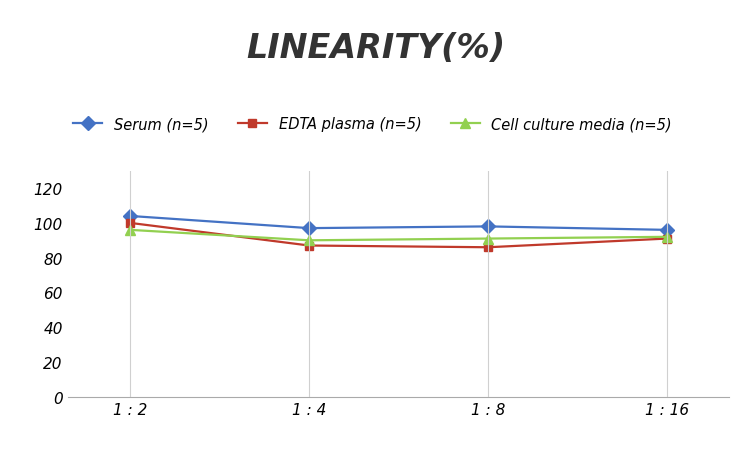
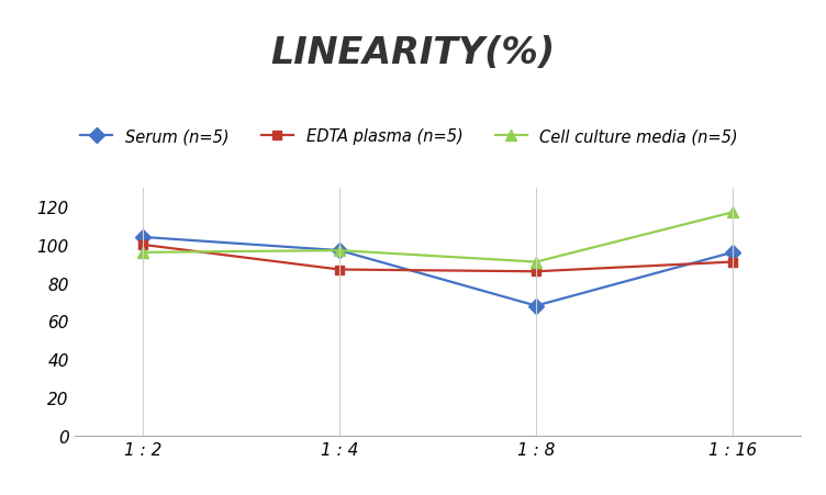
Cell culture media (n=5)/1 : 4: 90 -> 97
Serum (n=5)/1 : 8: 98 -> 68
Cell culture media (n=5)/1 : 16: 92 -> 117
